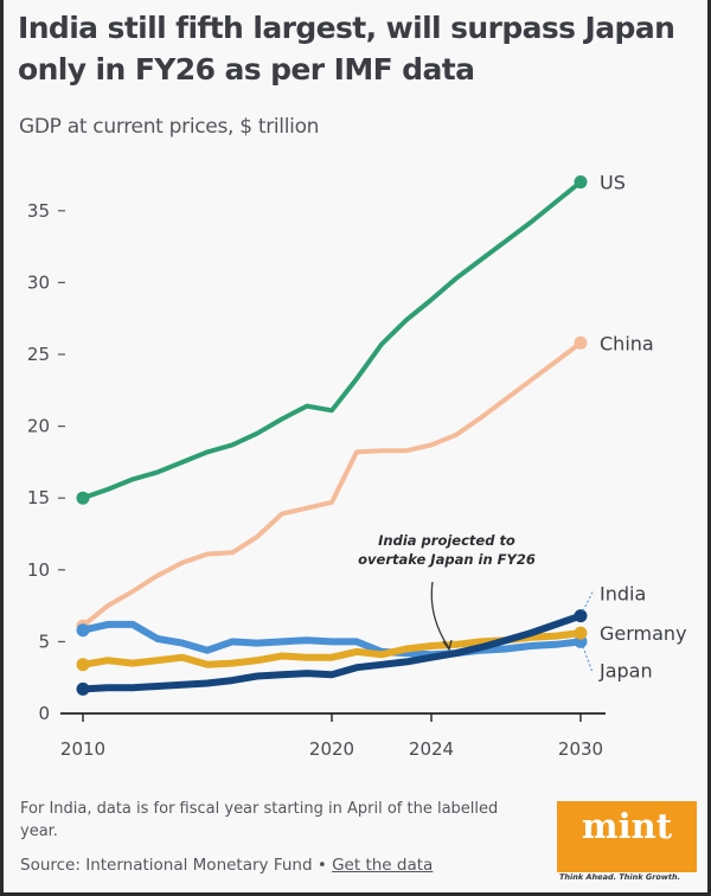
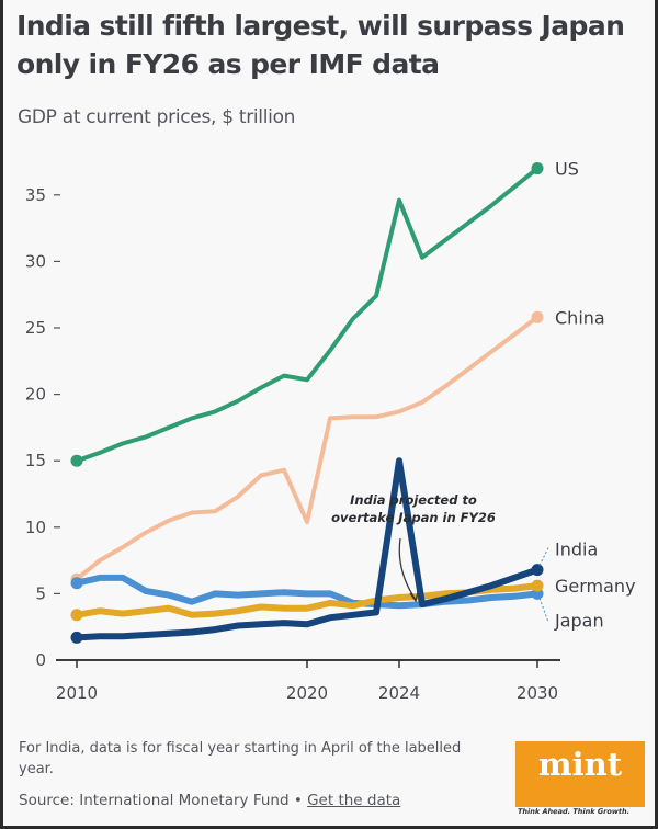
China/2020: 14.7 -> 10.4
US/2024: 28.8 -> 34.6
India/2024: 3.9 -> 15.0
